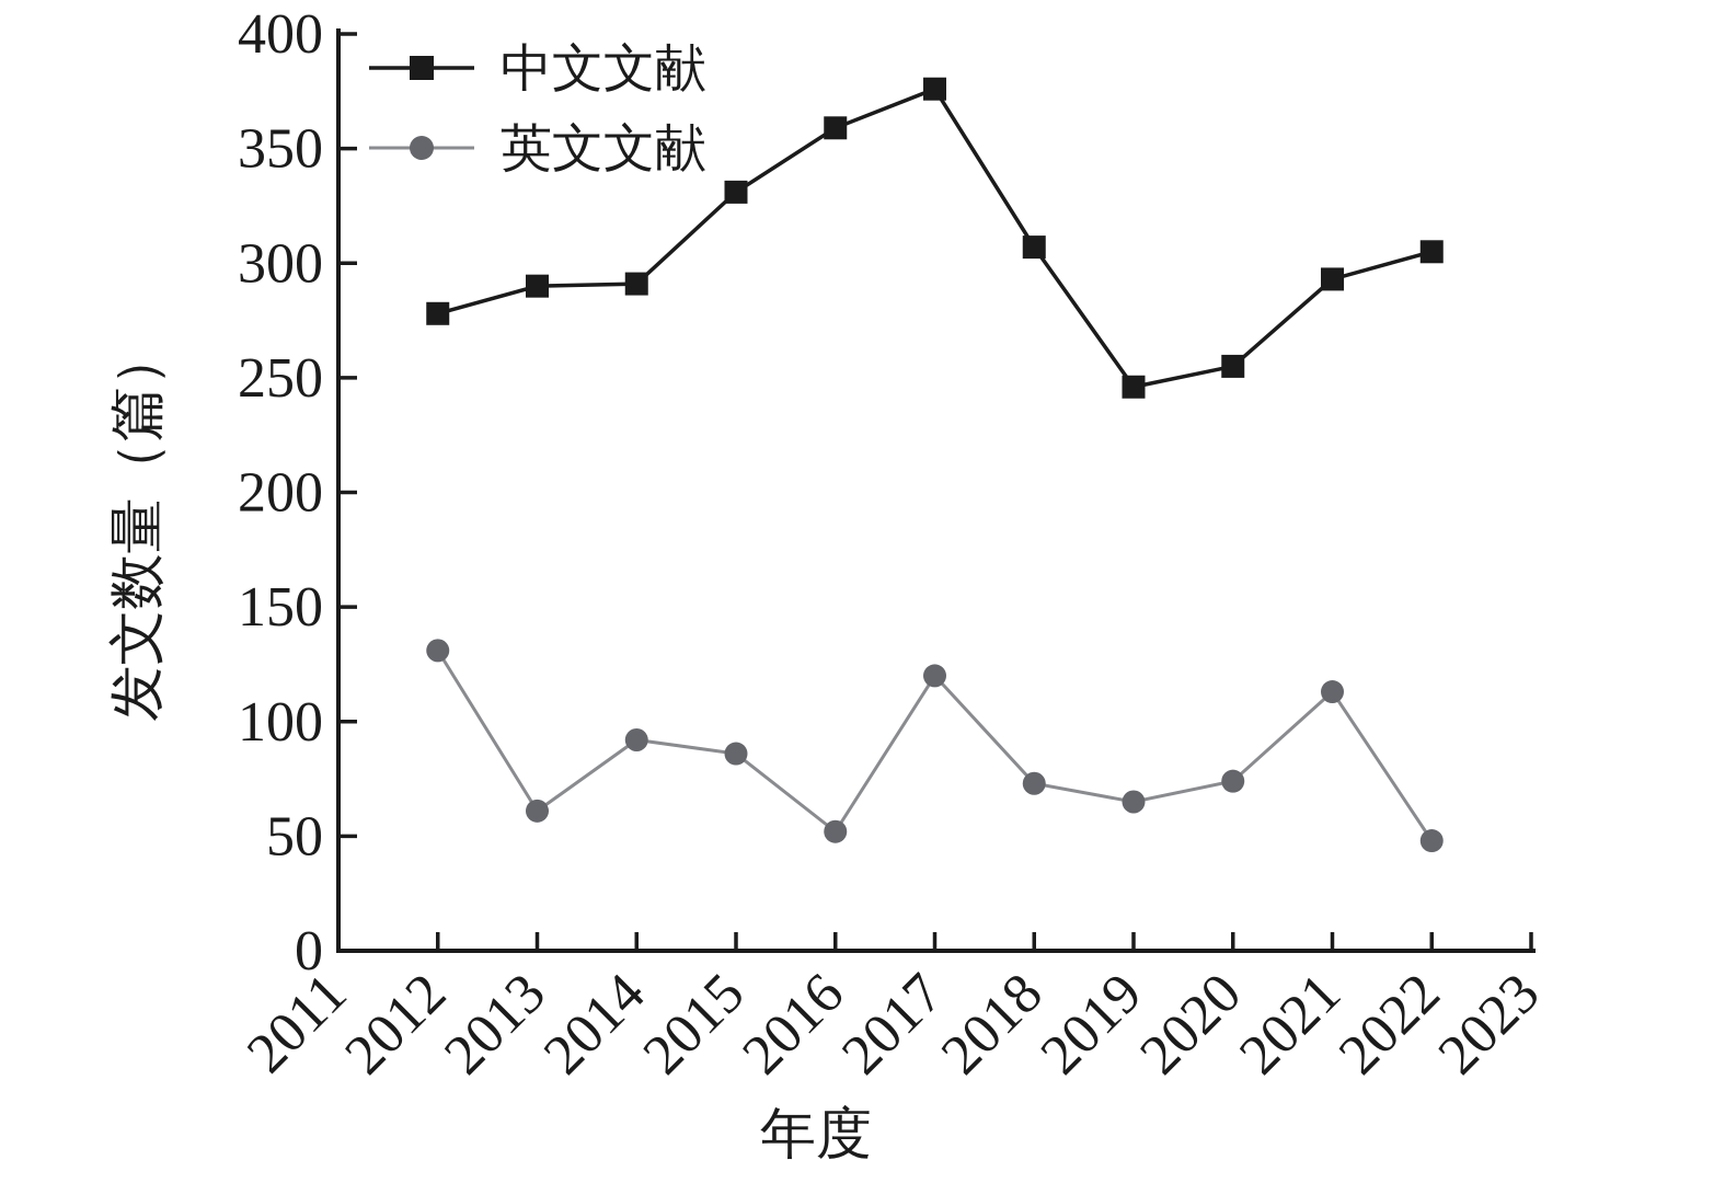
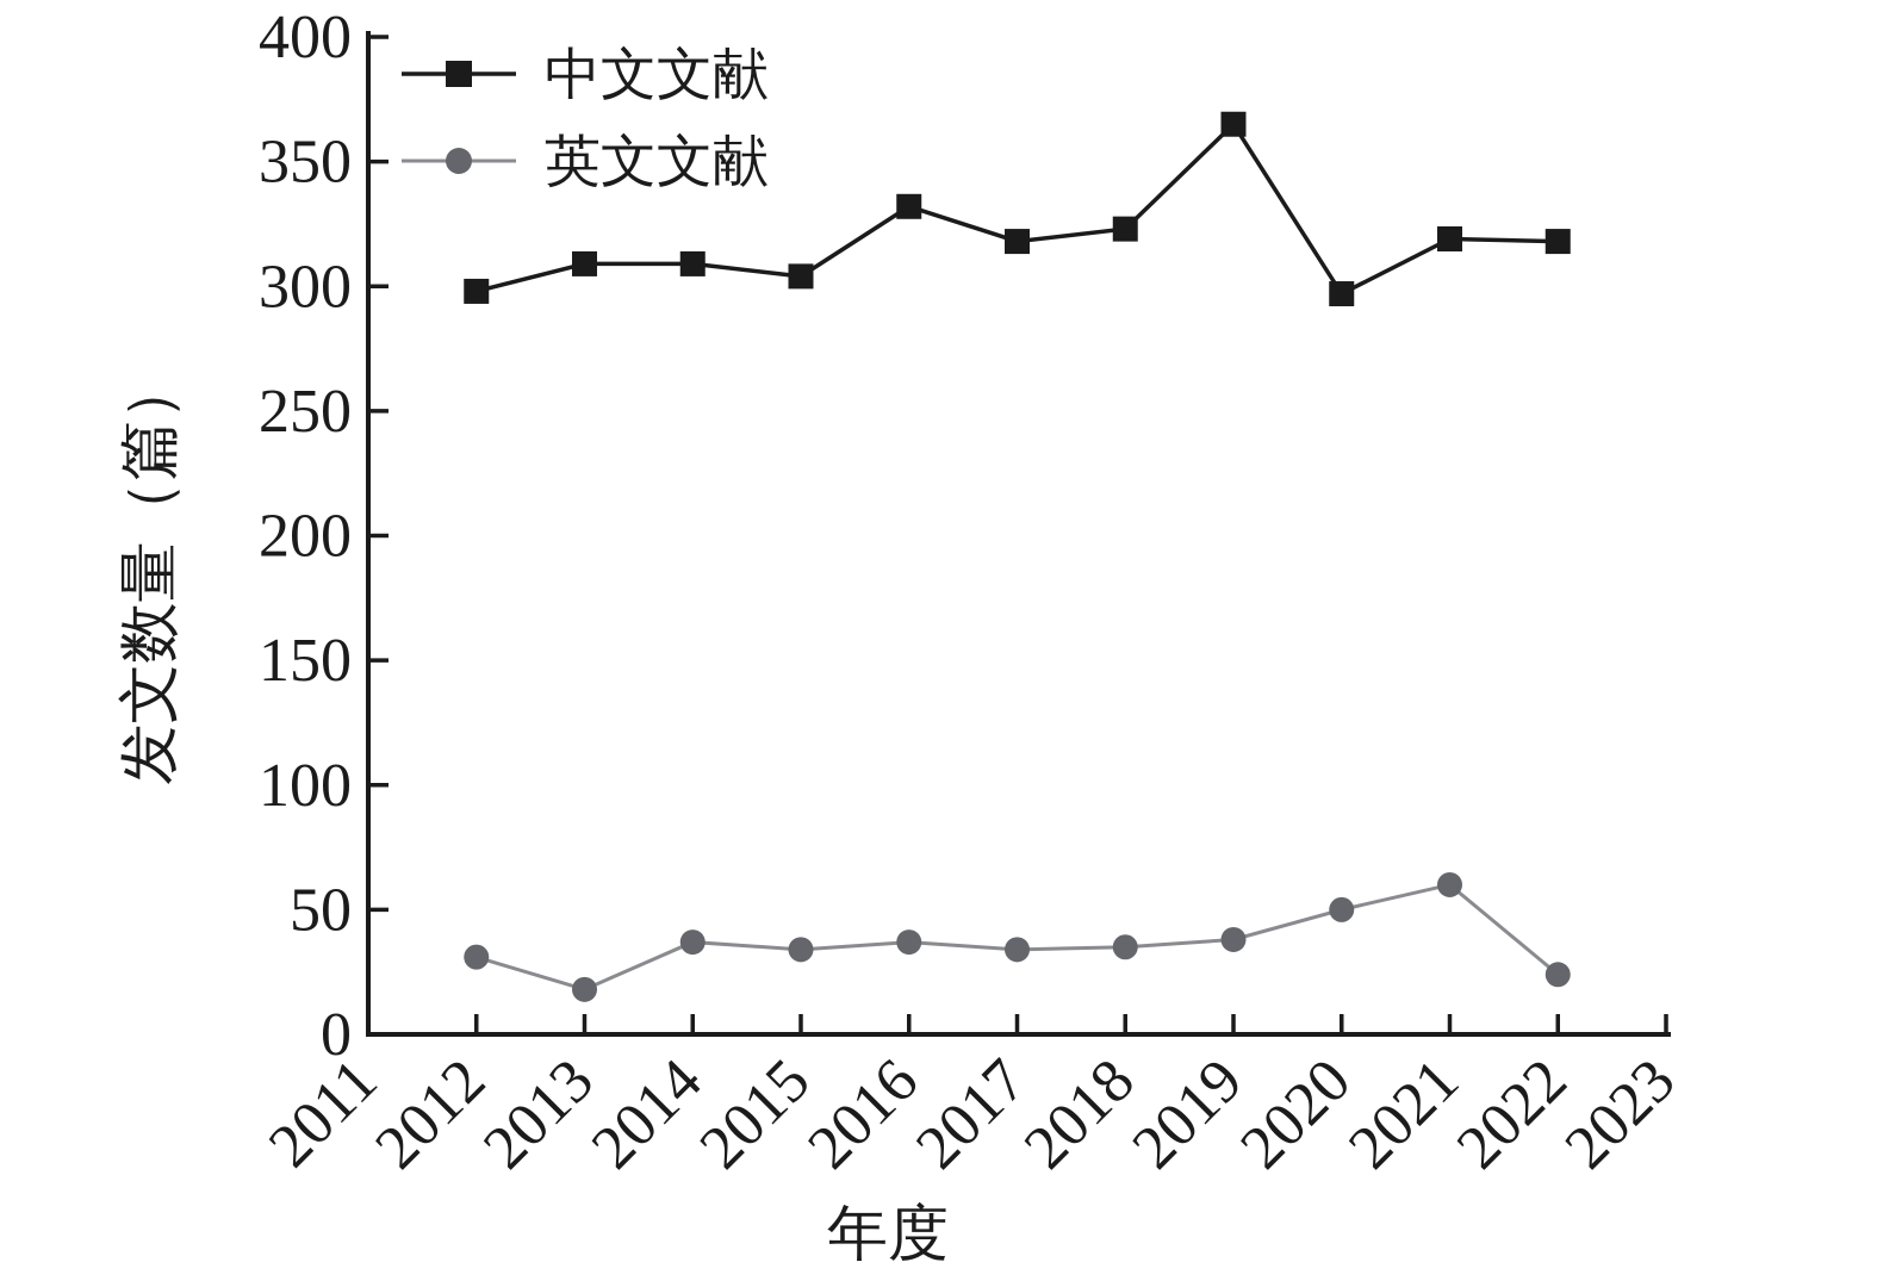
中文文献/2012: 278 -> 298
英文文献/2012: 131 -> 31
中文文献/2013: 290 -> 309
英文文献/2013: 61 -> 18
中文文献/2014: 291 -> 309
英文文献/2014: 92 -> 37
中文文献/2015: 331 -> 304
英文文献/2015: 86 -> 34
中文文献/2016: 359 -> 332
英文文献/2016: 52 -> 37
中文文献/2017: 376 -> 318
英文文献/2017: 120 -> 34
中文文献/2018: 307 -> 323
英文文献/2018: 73 -> 35
中文文献/2019: 246 -> 365
英文文献/2019: 65 -> 38
中文文献/2020: 255 -> 297
英文文献/2020: 74 -> 50
中文文献/2021: 293 -> 319
英文文献/2021: 113 -> 60
中文文献/2022: 305 -> 318
英文文献/2022: 48 -> 24
